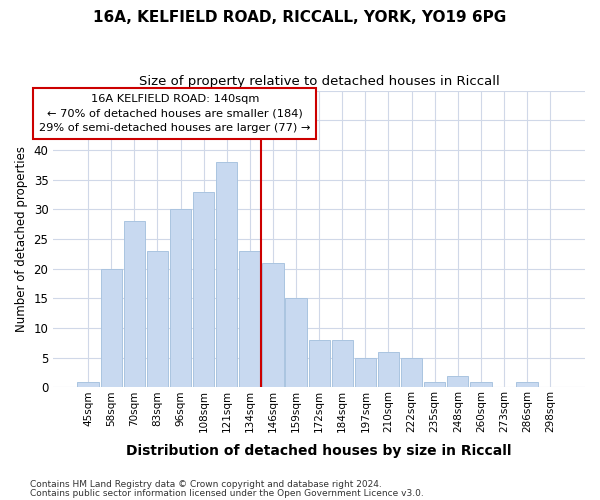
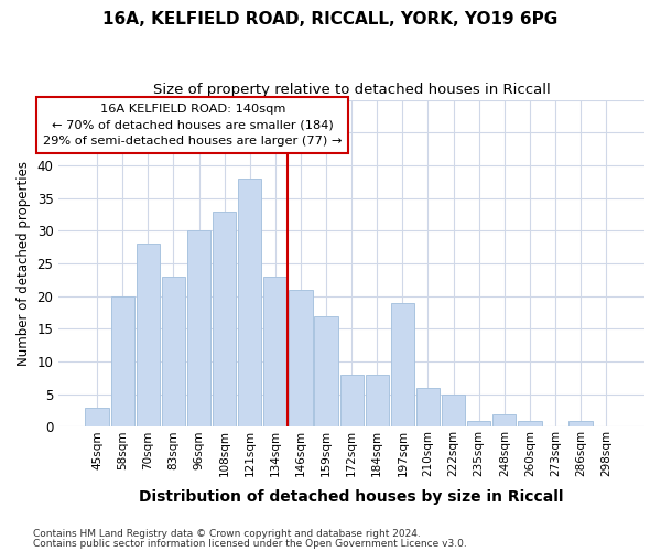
45sqm: 1 -> 3
159sqm: 15 -> 17
197sqm: 5 -> 19
